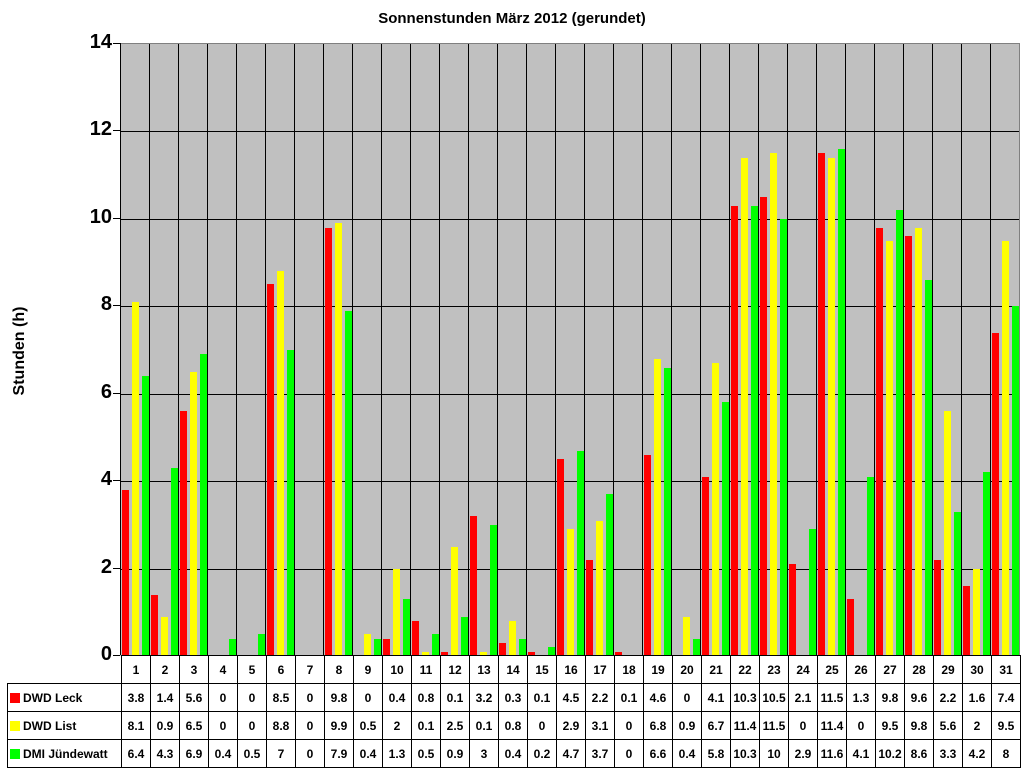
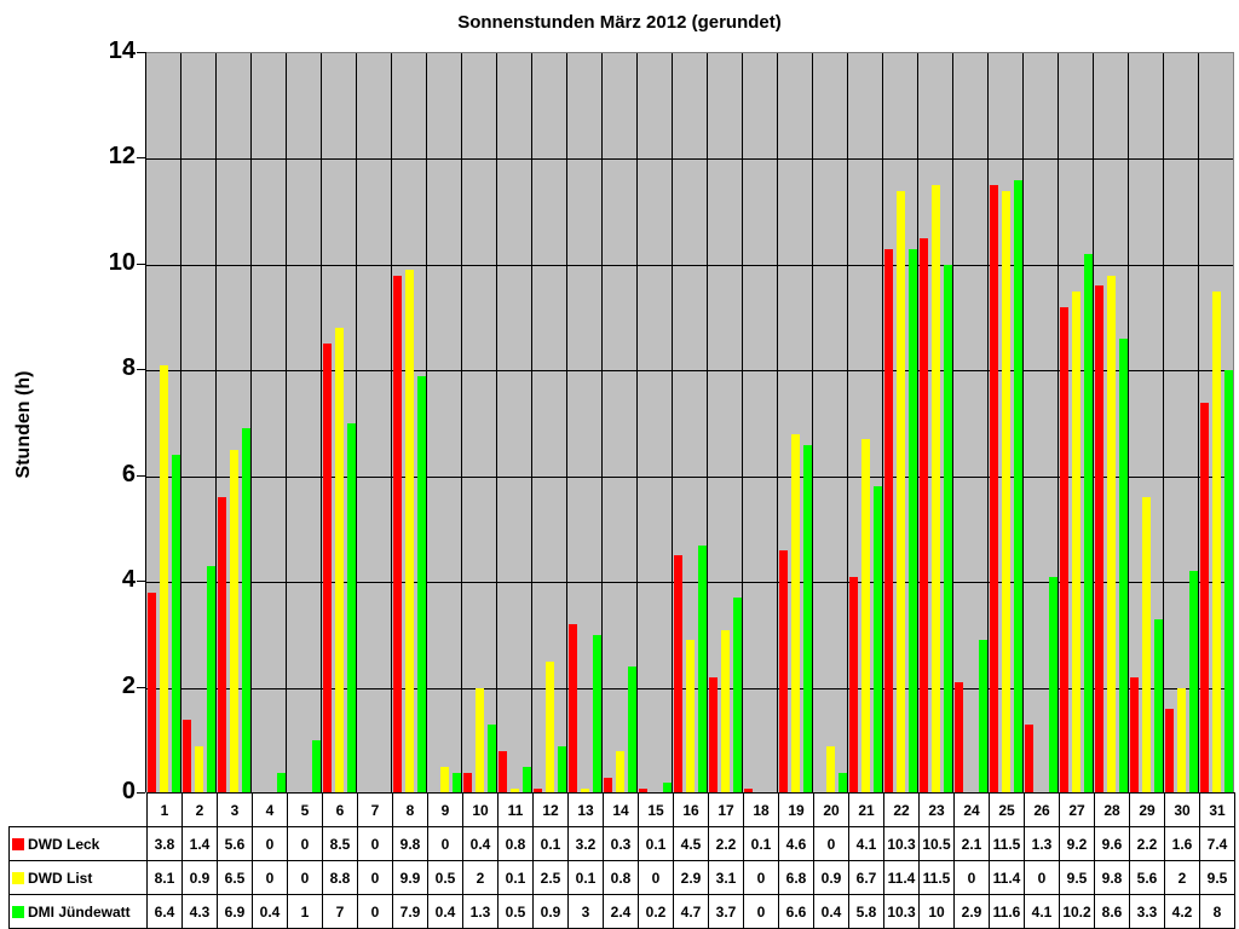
DMI Jündewatt/5: 0.5 -> 1
DMI Jündewatt/14: 0.4 -> 2.4
DWD Leck/27: 9.8 -> 9.2
